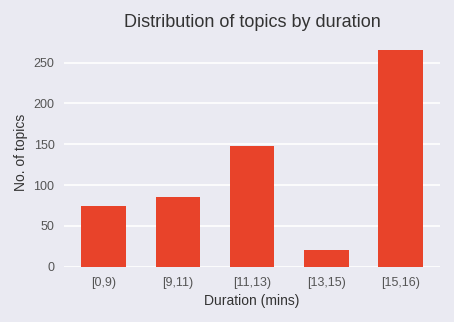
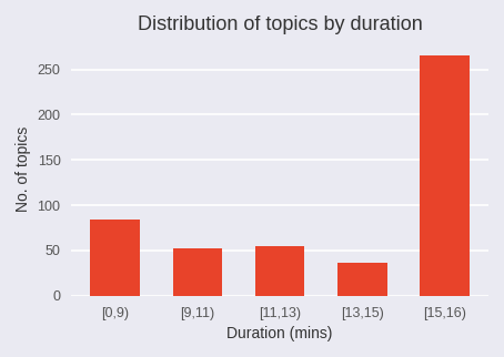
[0,9): 74 -> 84
[9,11): 86 -> 53
[11,13): 148 -> 55
[13,15): 20 -> 36
